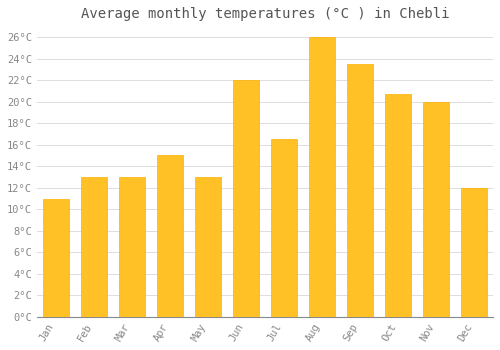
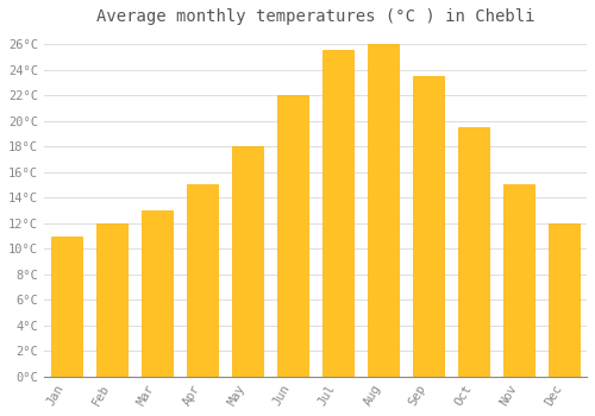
Feb: 13.0°C -> 12.0°C
May: 13.0°C -> 18.0°C
Jul: 16.5°C -> 25.5°C
Oct: 20.7°C -> 19.5°C
Nov: 20.0°C -> 15.0°C
